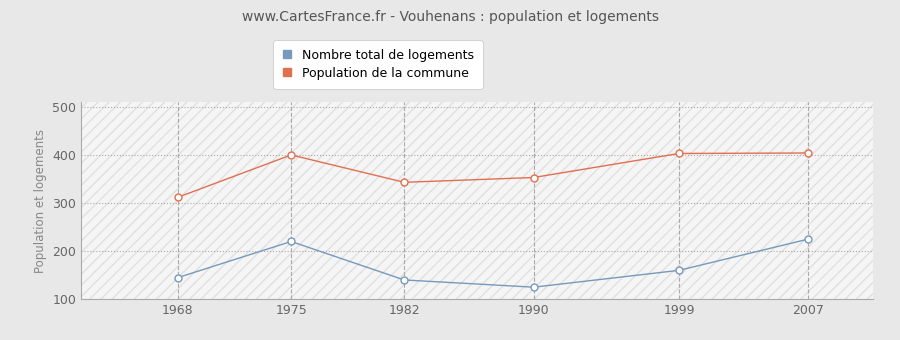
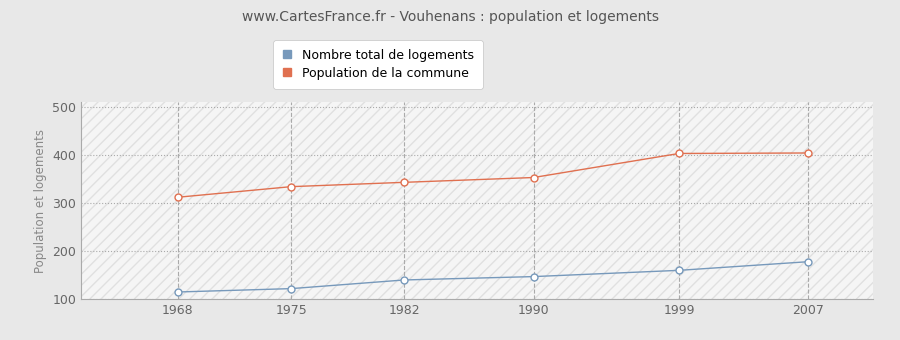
Nombre total de logements/1968: 145 -> 115
Nombre total de logements/1975: 220 -> 122
Population de la commune/1975: 400 -> 334
Nombre total de logements/1990: 125 -> 147
Nombre total de logements/2007: 225 -> 178
